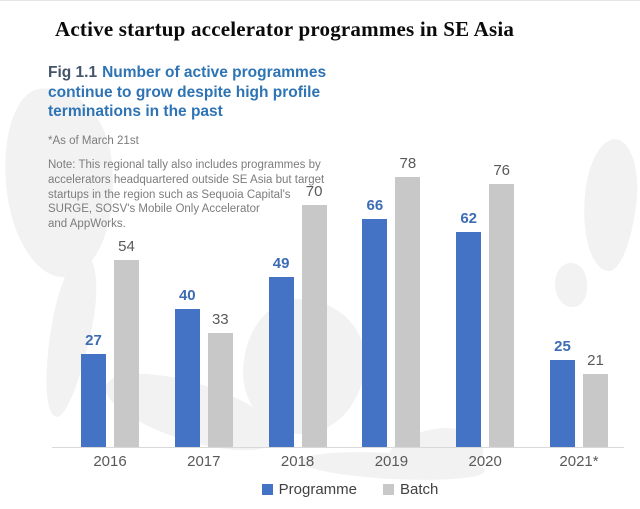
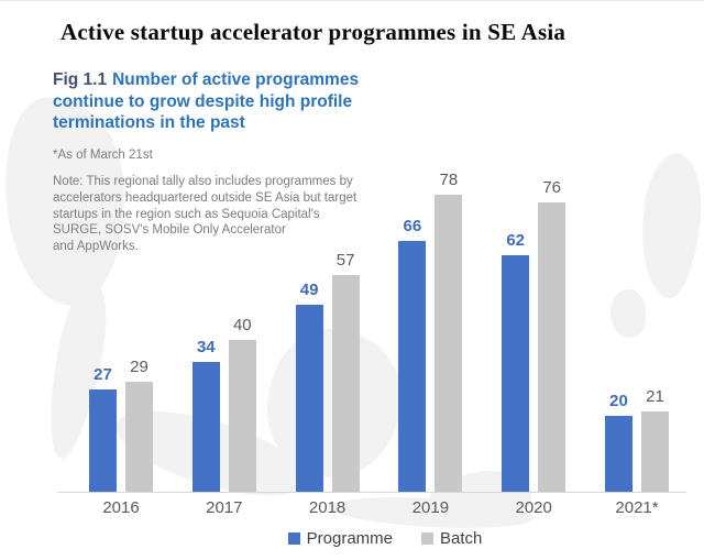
Batch/2016: 54 -> 29
Programme/2017: 40 -> 34
Batch/2017: 33 -> 40
Batch/2018: 70 -> 57
Programme/2021*: 25 -> 20
